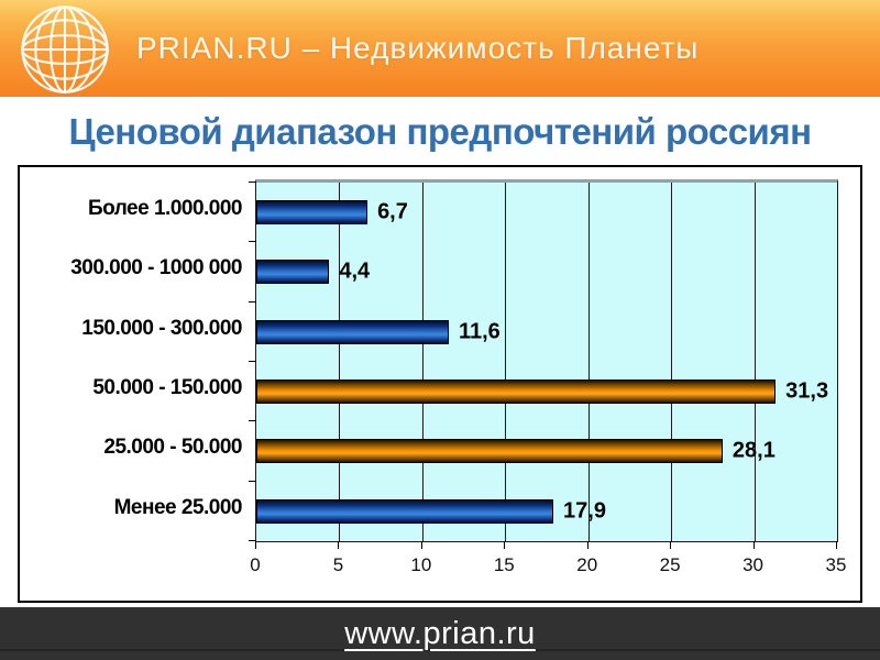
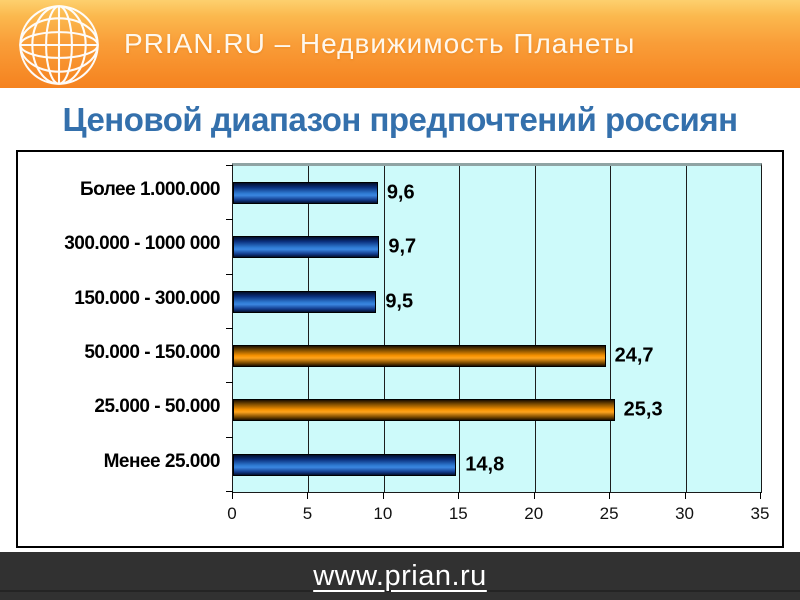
Более 1.000.000: 6,7 -> 9,6
300.000 - 1000 000: 4,4 -> 9,7
150.000 - 300.000: 11,6 -> 9,5
50.000 - 150.000: 31,3 -> 24,7
25.000 - 50.000: 28,1 -> 25,3
Менее 25.000: 17,9 -> 14,8
